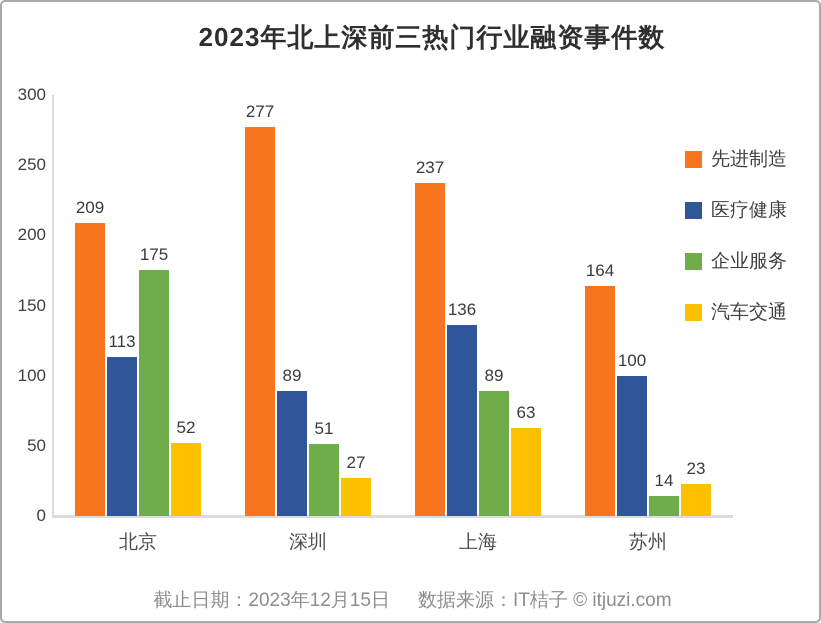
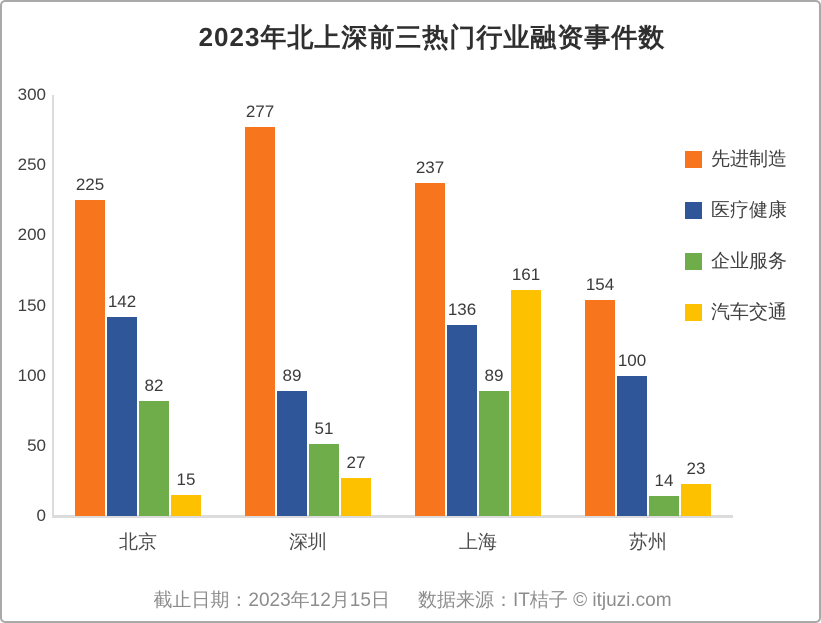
先进制造/北京: 209 -> 225
医疗健康/北京: 113 -> 142
企业服务/北京: 175 -> 82
汽车交通/北京: 52 -> 15
汽车交通/上海: 63 -> 161
先进制造/苏州: 164 -> 154
